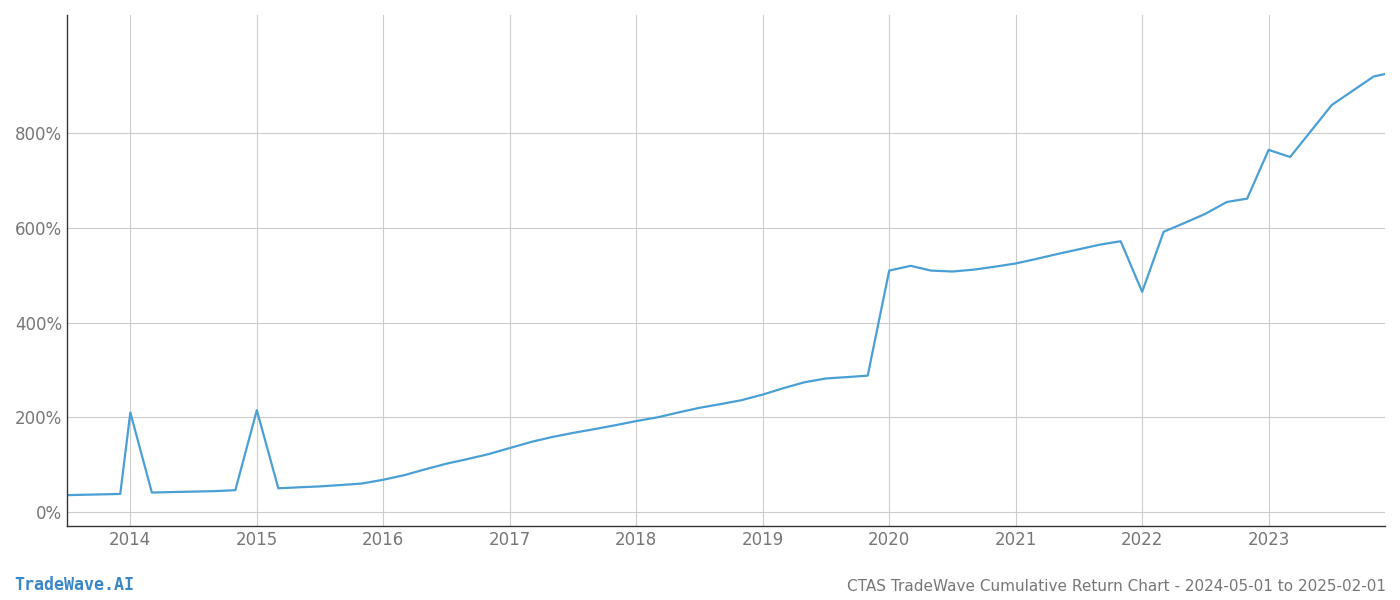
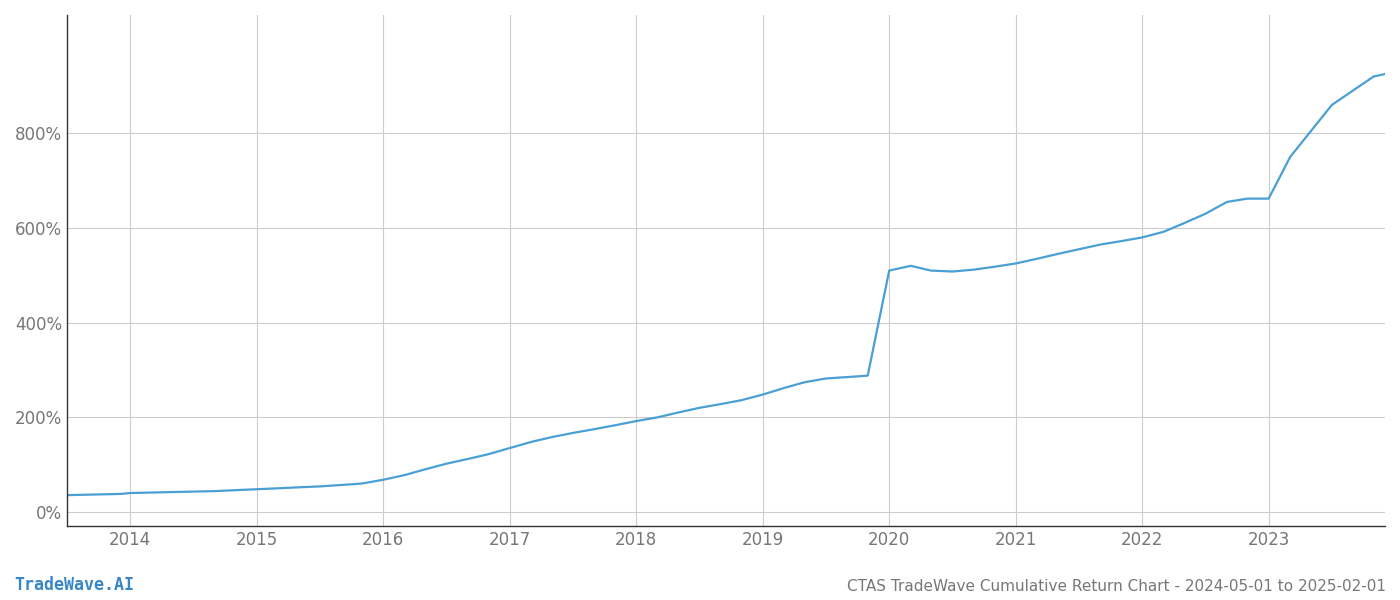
2014: 210% -> 40%
2015: 215% -> 48%
2022: 465% -> 580%
2023: 765% -> 662%
